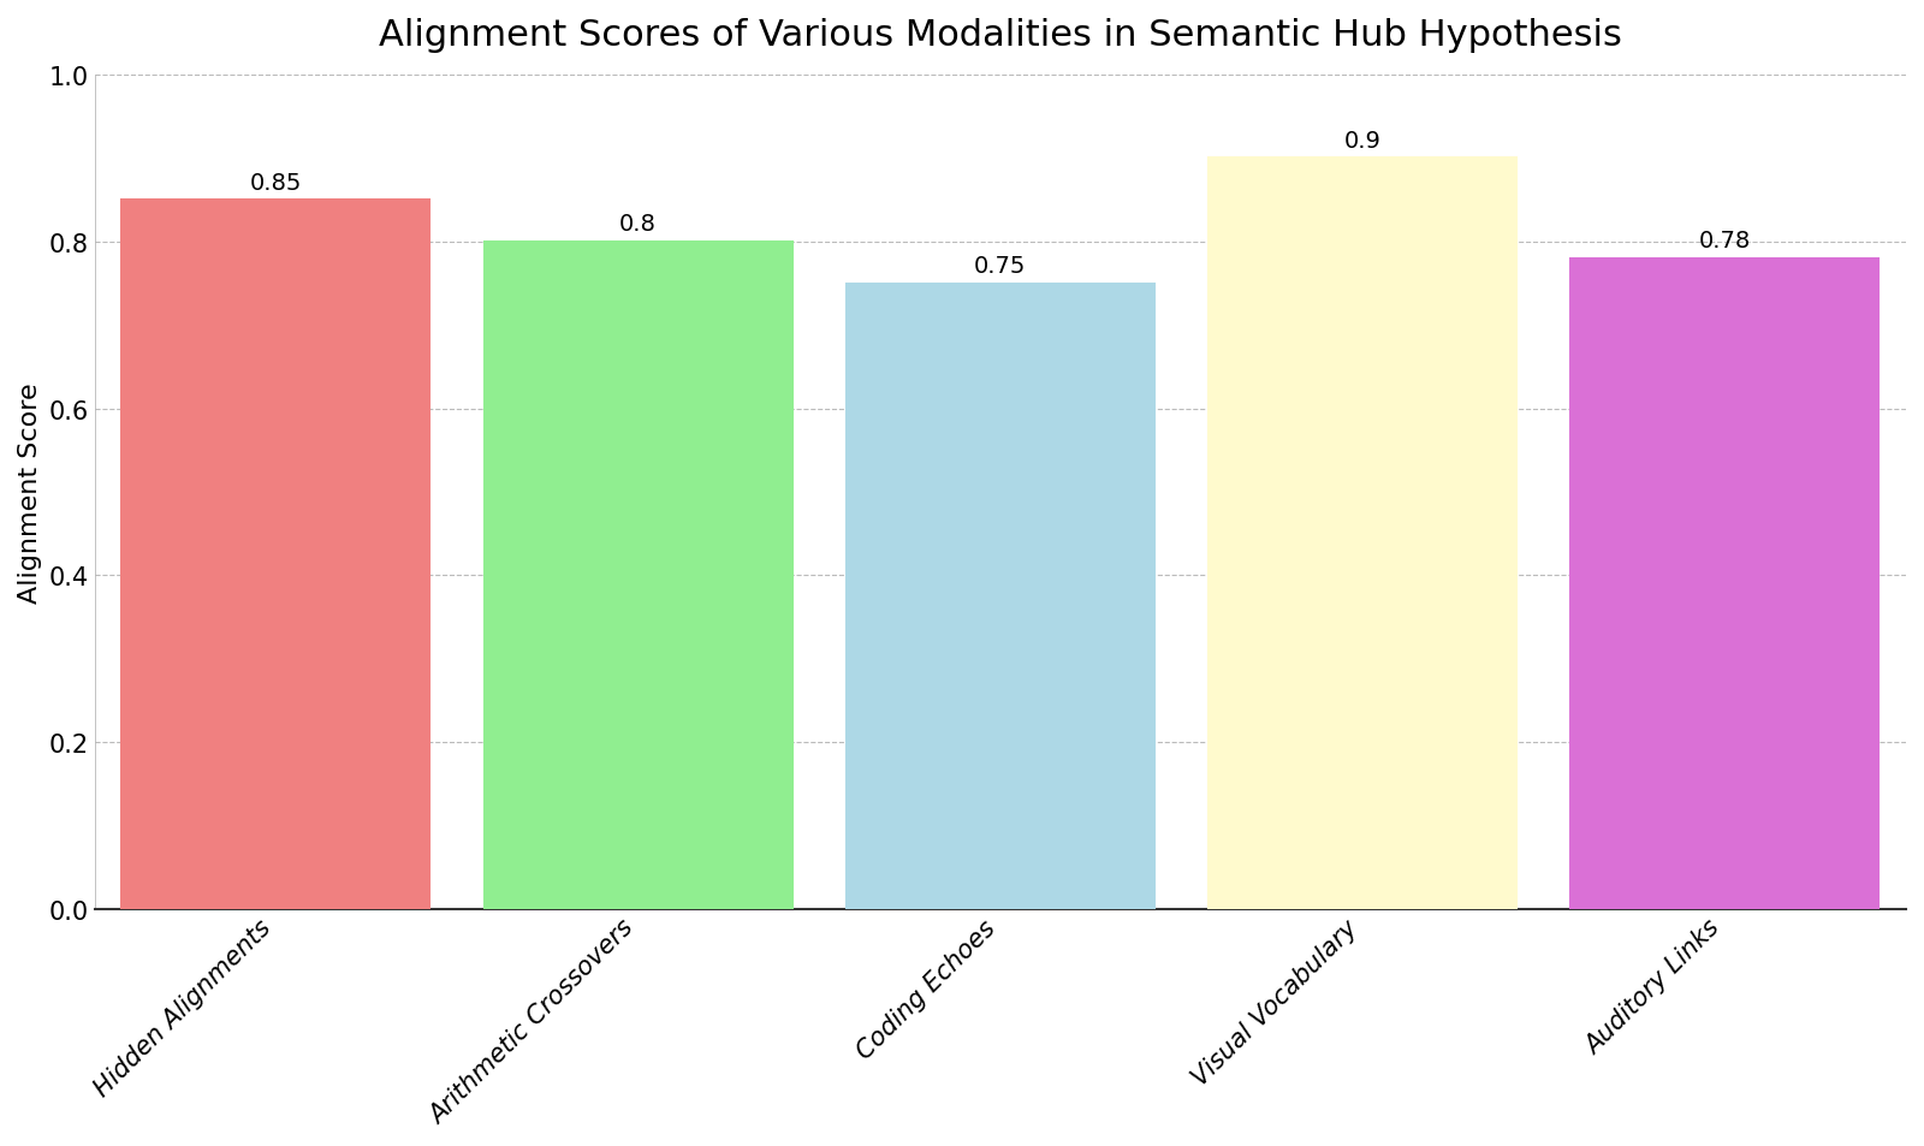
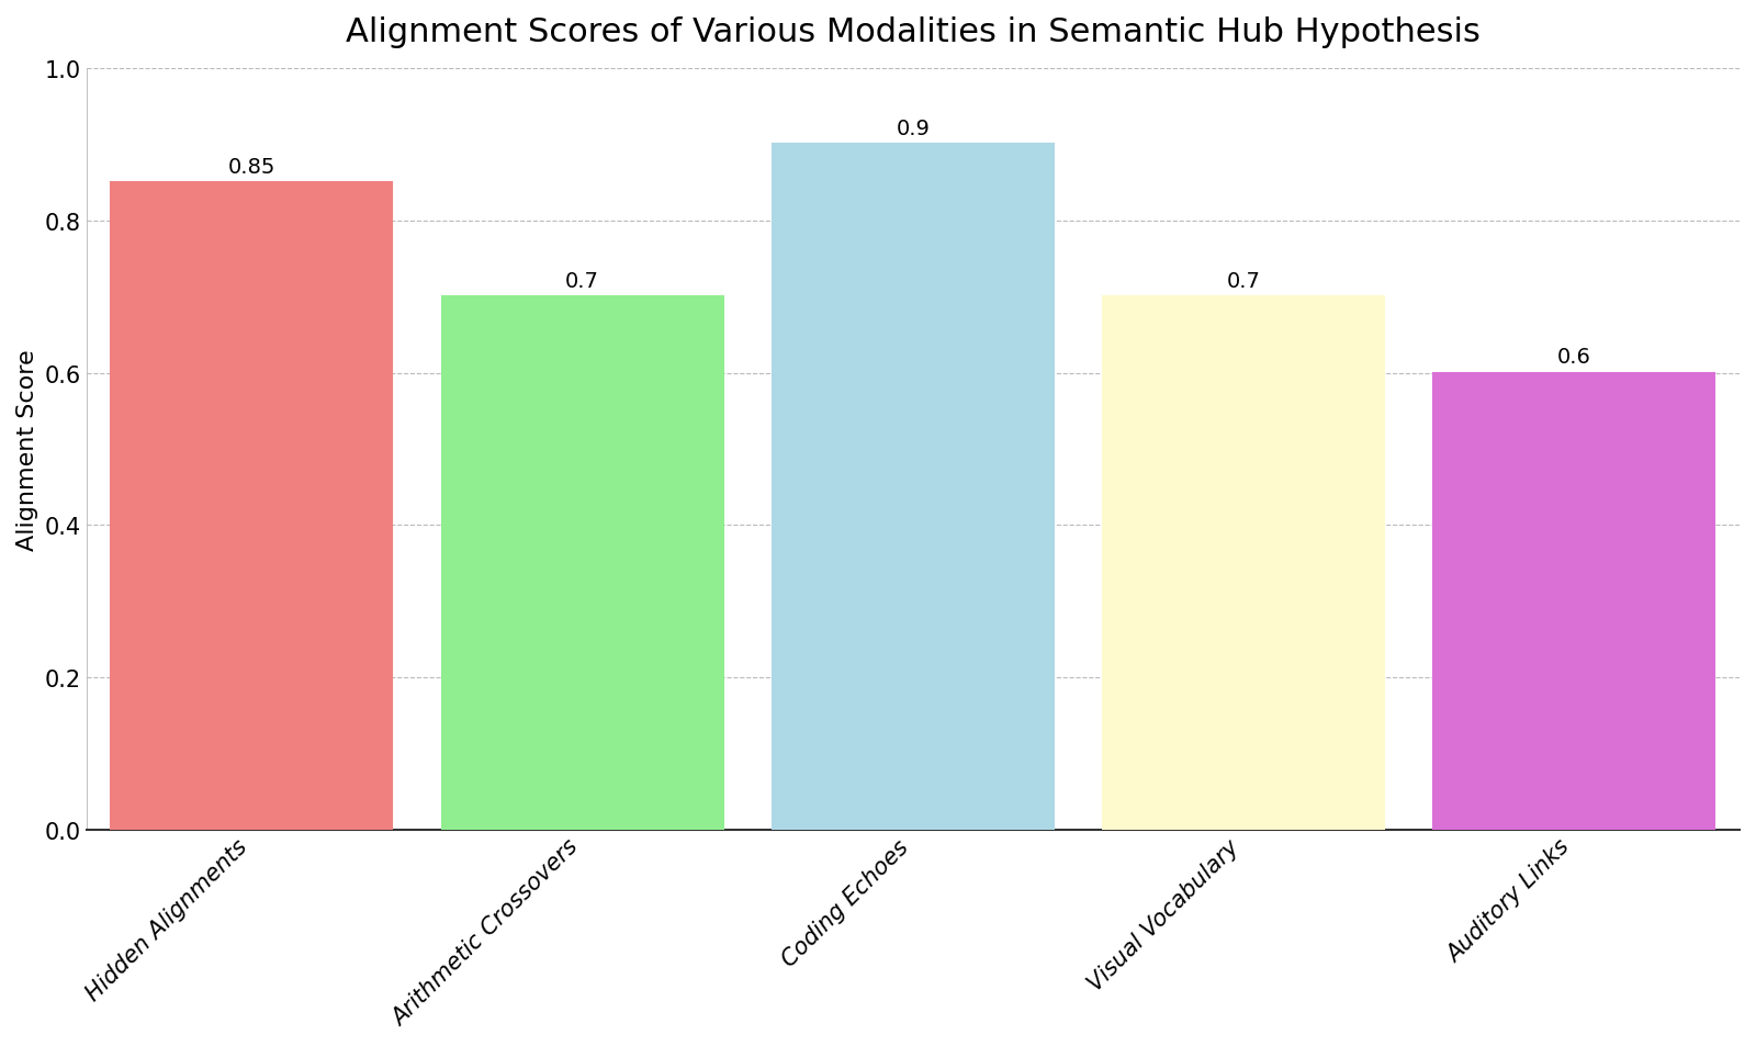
Arithmetic Crossovers: 0.8 -> 0.7
Coding Echoes: 0.75 -> 0.9
Visual Vocabulary: 0.9 -> 0.7
Auditory Links: 0.78 -> 0.6
